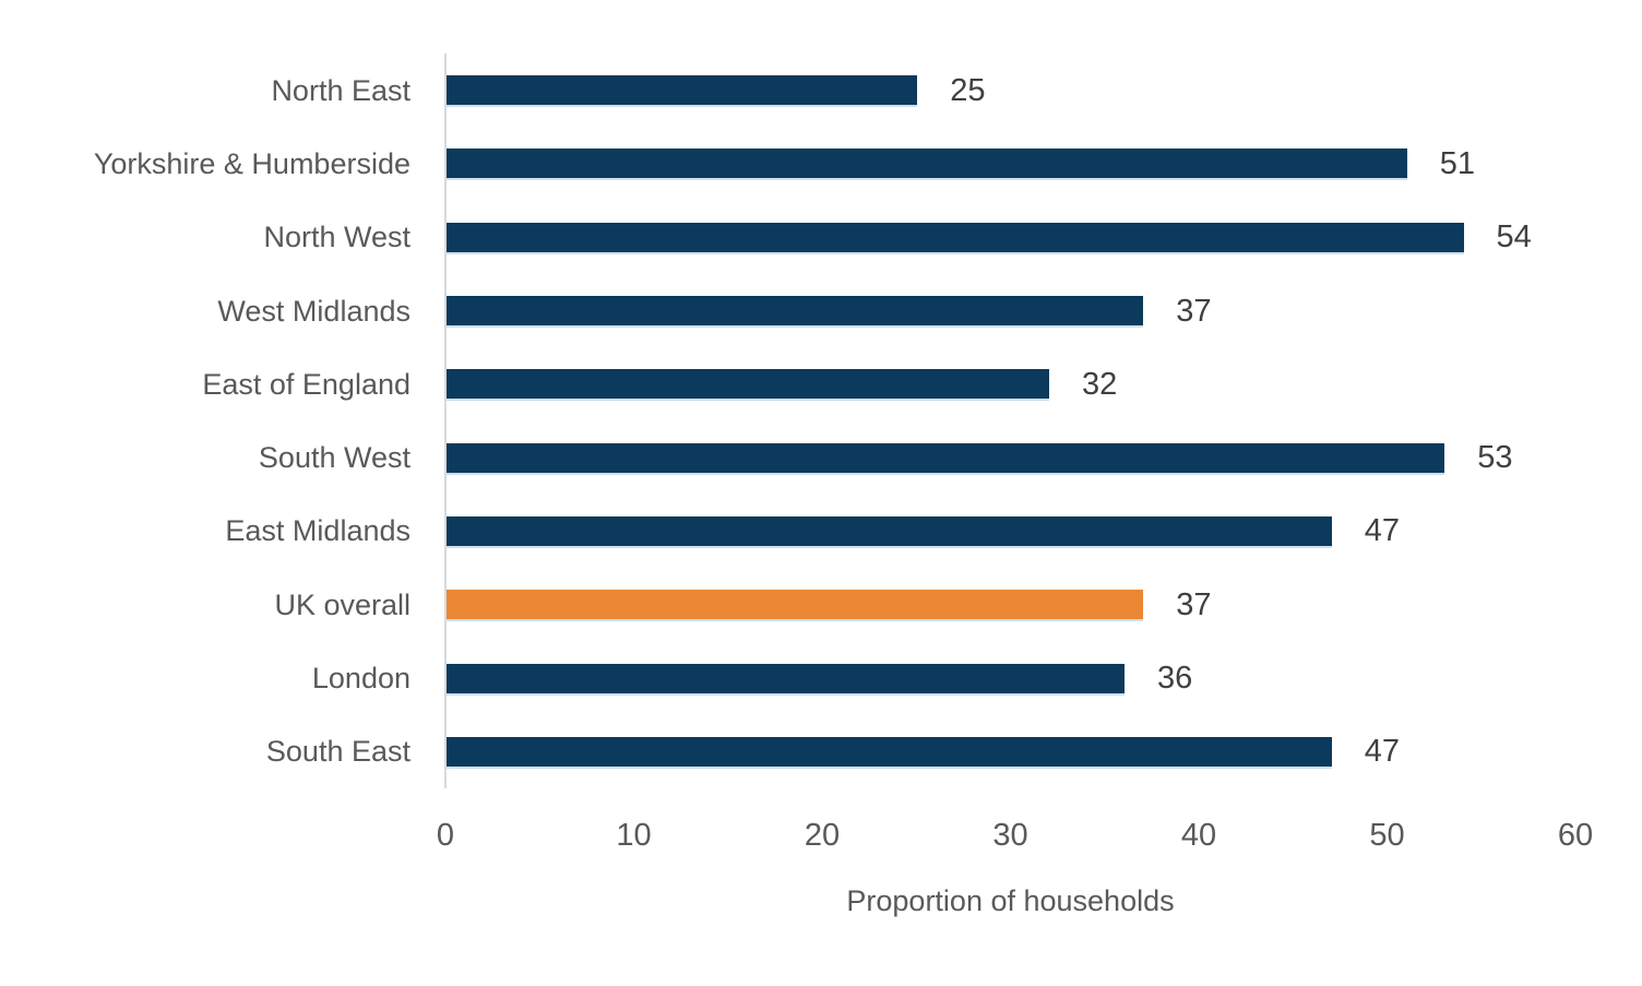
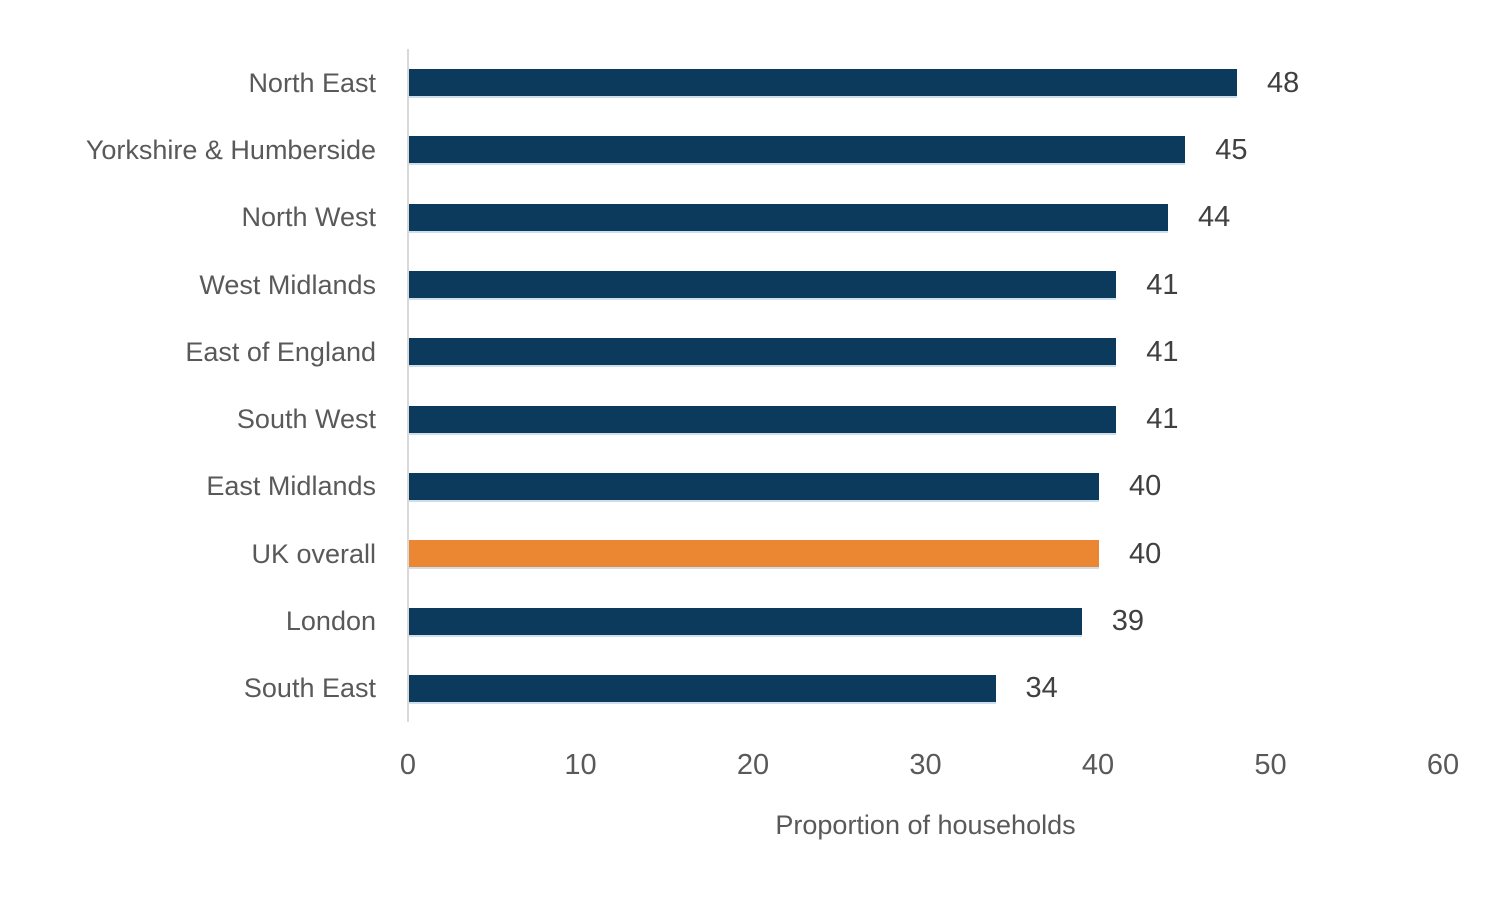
North East: 25 -> 48
Yorkshire & Humberside: 51 -> 45
North West: 54 -> 44
West Midlands: 37 -> 41
East of England: 32 -> 41
South West: 53 -> 41
East Midlands: 47 -> 40
UK overall: 37 -> 40
London: 36 -> 39
South East: 47 -> 34
